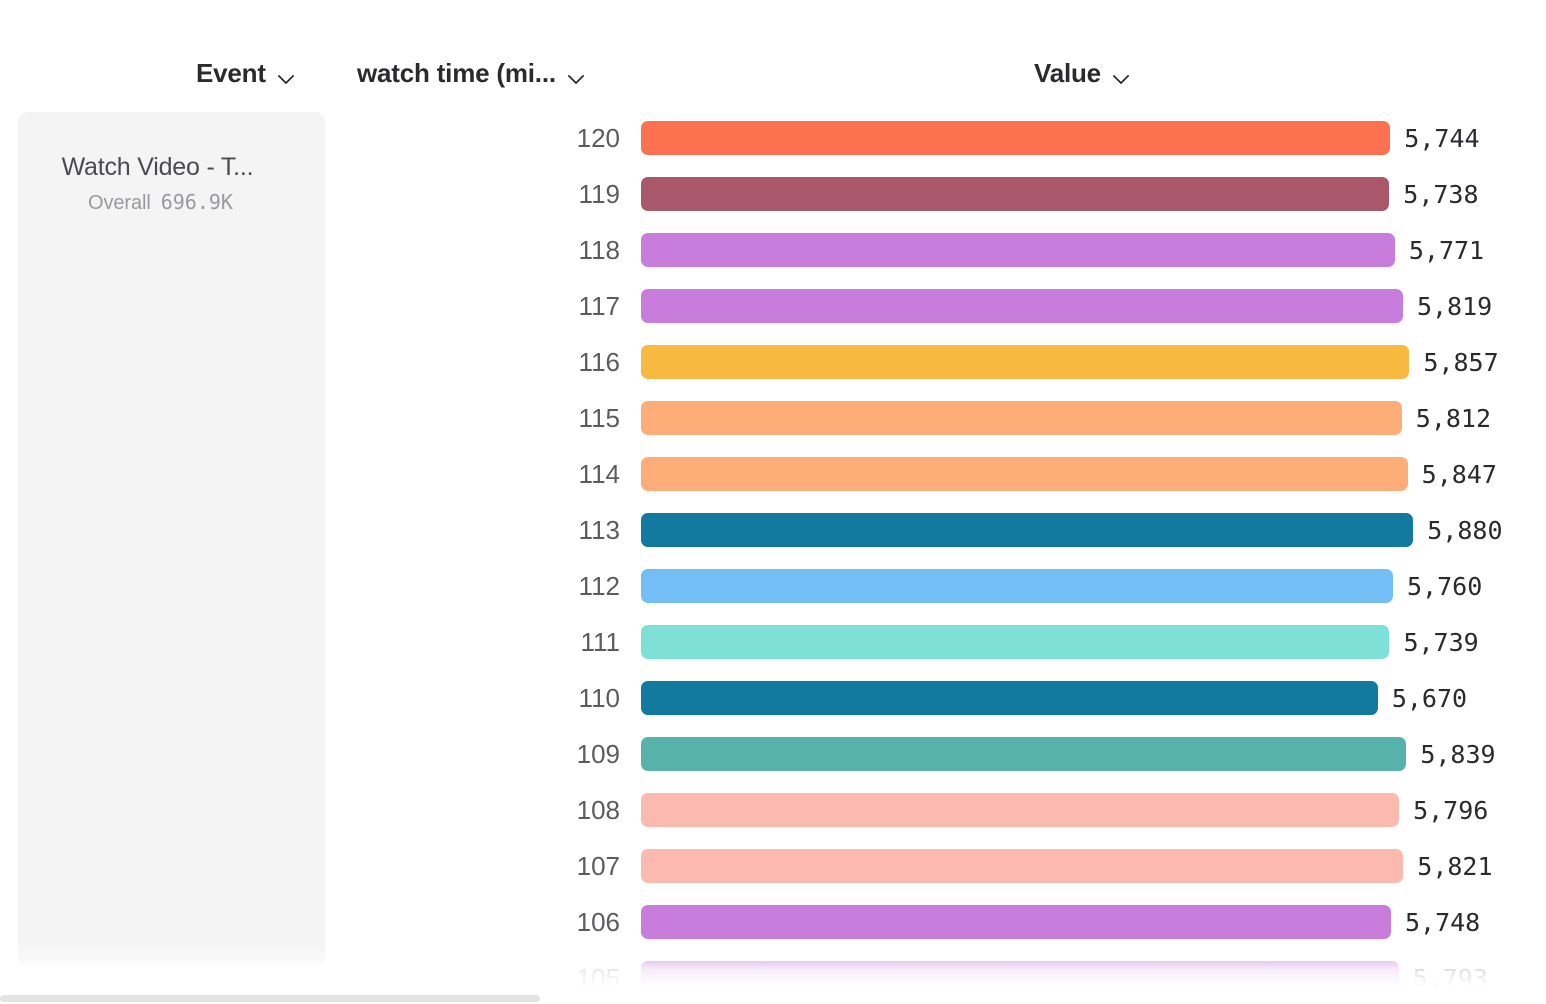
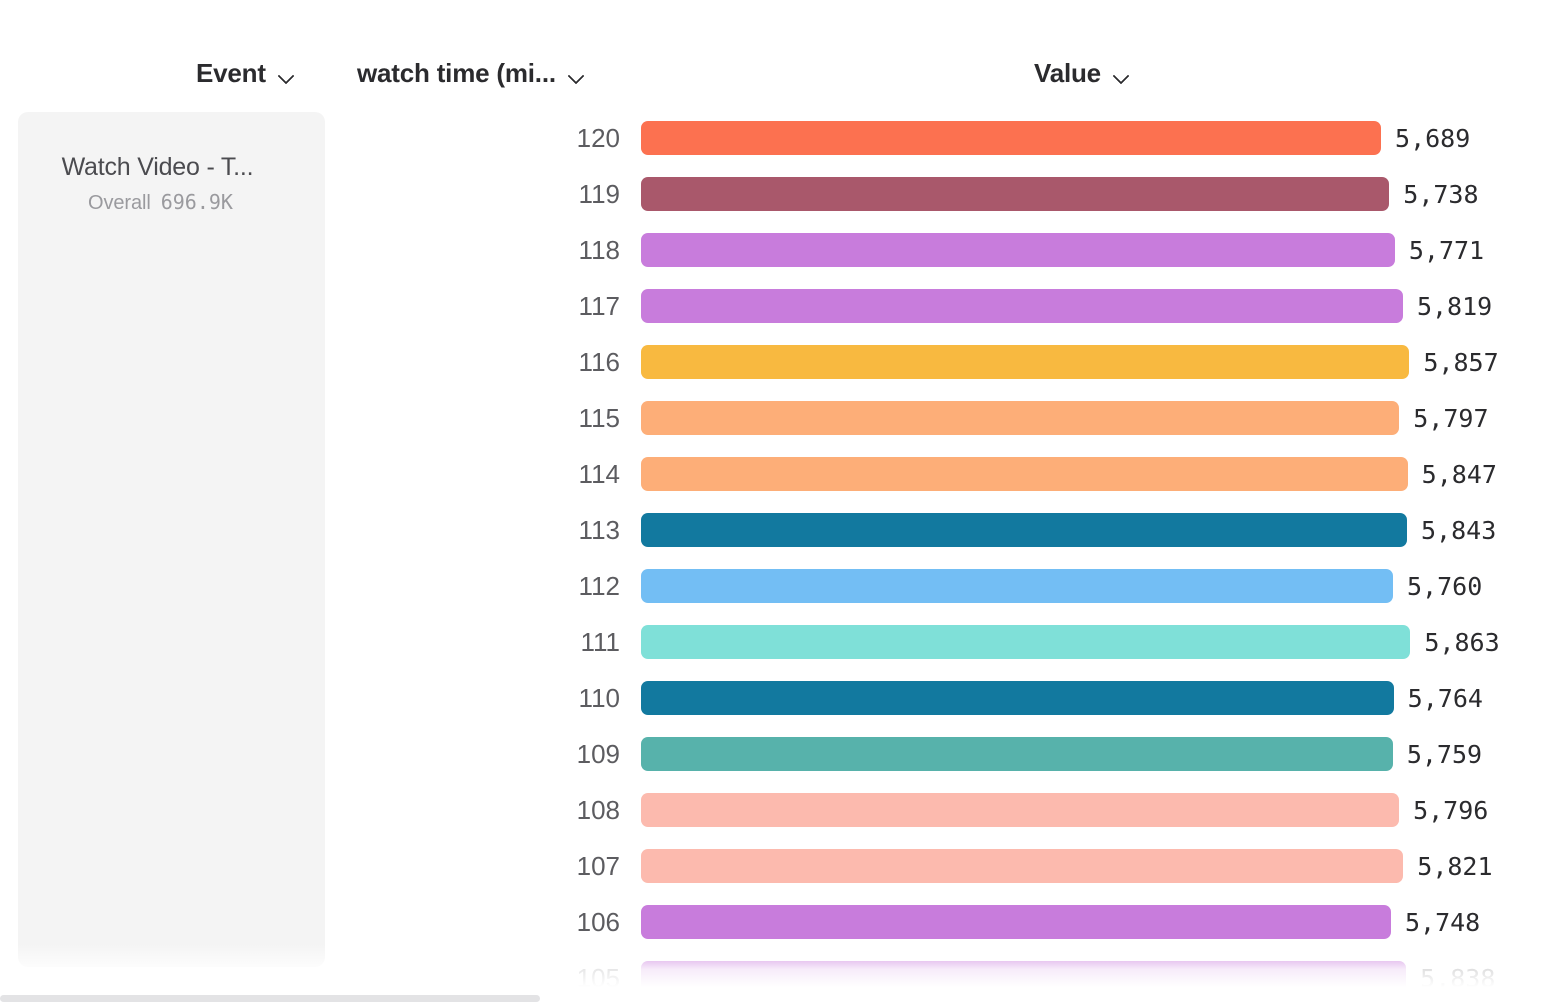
120: 5,744 -> 5,689
115: 5,812 -> 5,797
113: 5,880 -> 5,843
111: 5,739 -> 5,863
110: 5,670 -> 5,764
109: 5,839 -> 5,759
105: 5,793 -> 5,838
